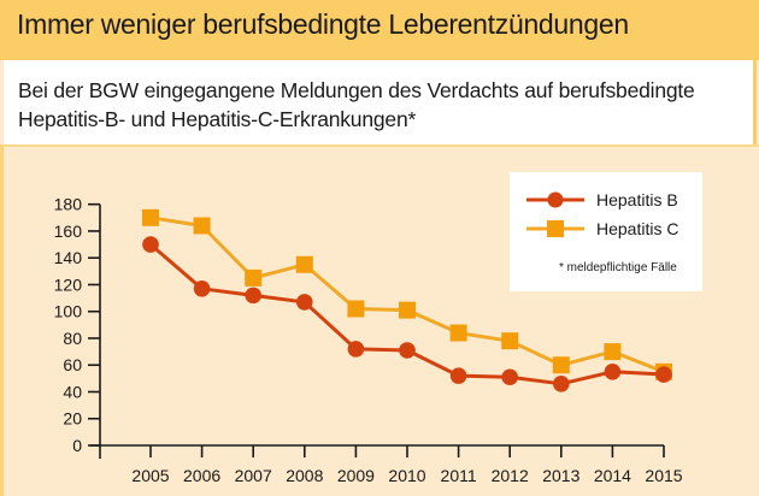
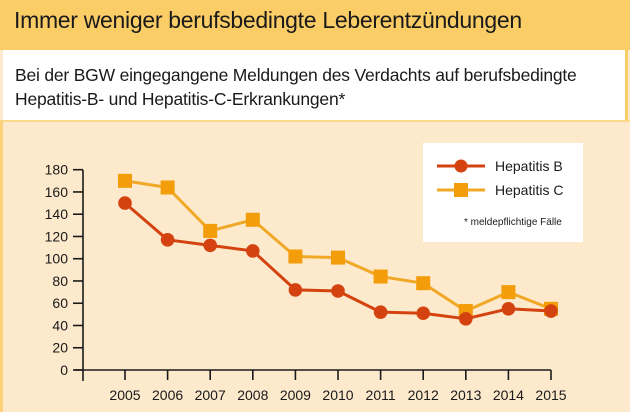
Hepatitis C/2013: 60 -> 53
